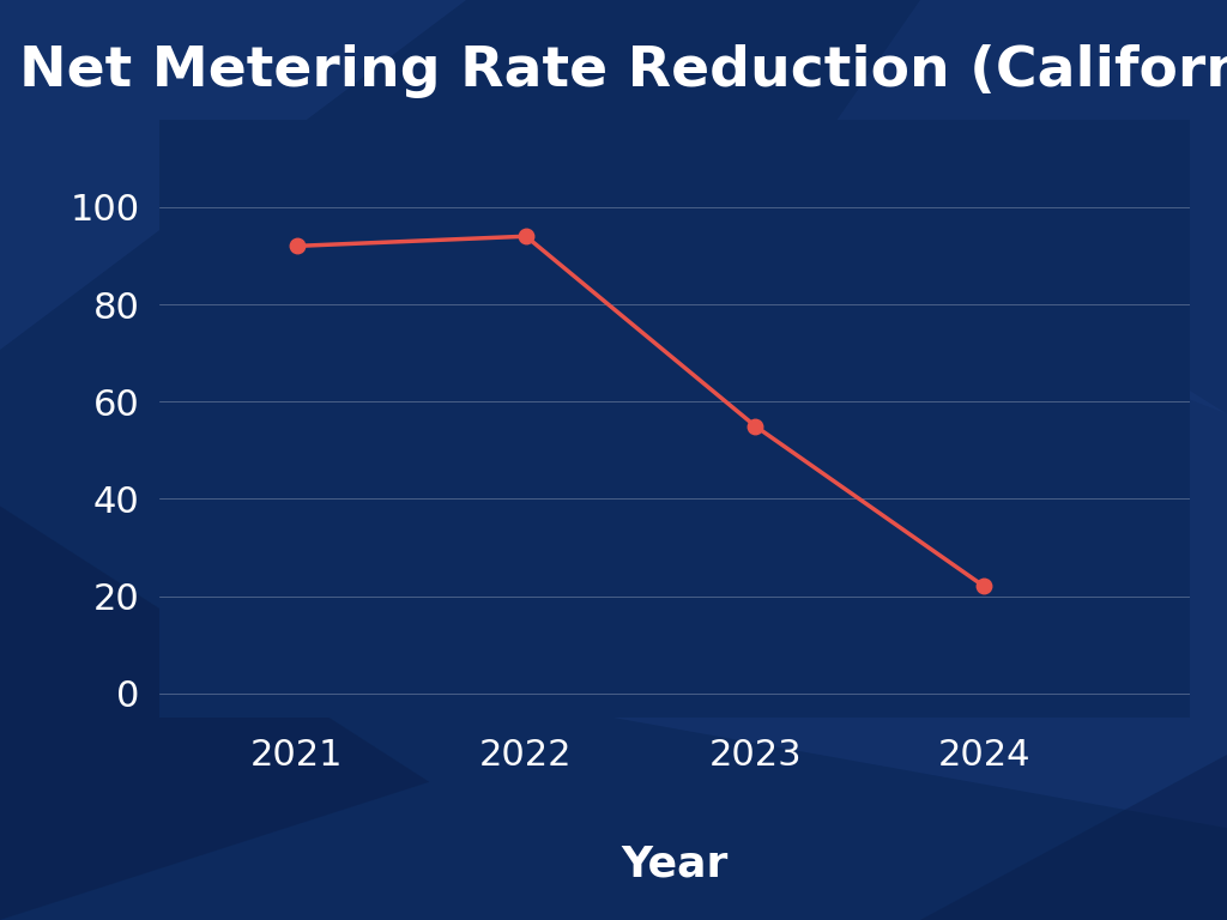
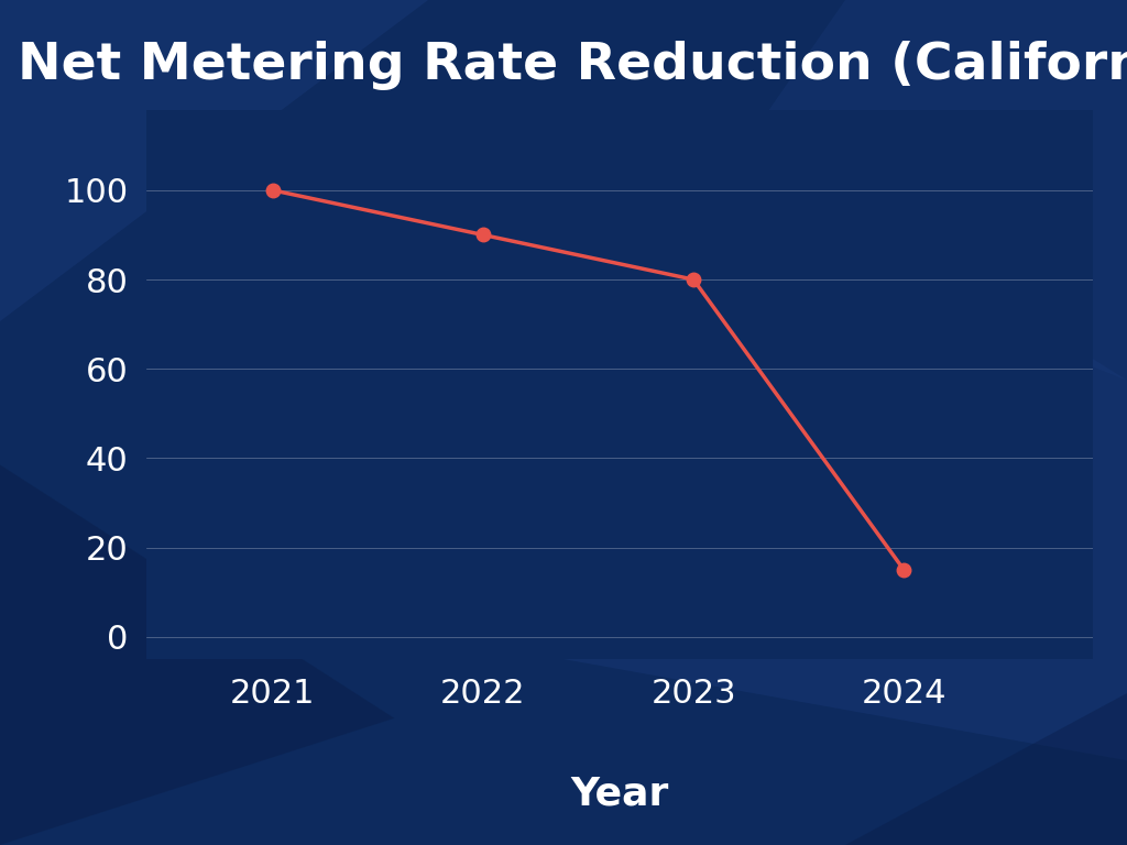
2021: 92 -> 100
2022: 94 -> 90
2023: 55 -> 80
2024: 22 -> 15
